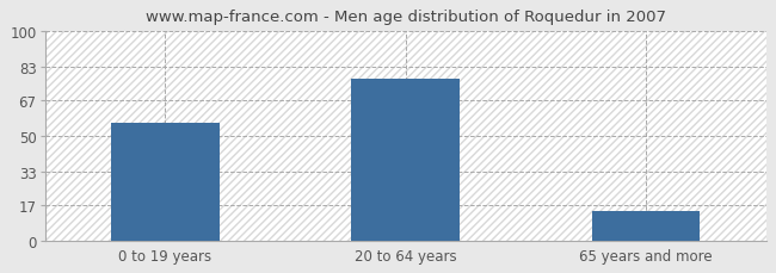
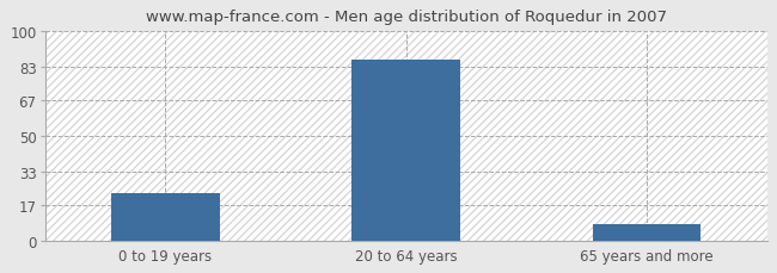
0 to 19 years: 56 -> 23
20 to 64 years: 77 -> 86
65 years and more: 14 -> 8
